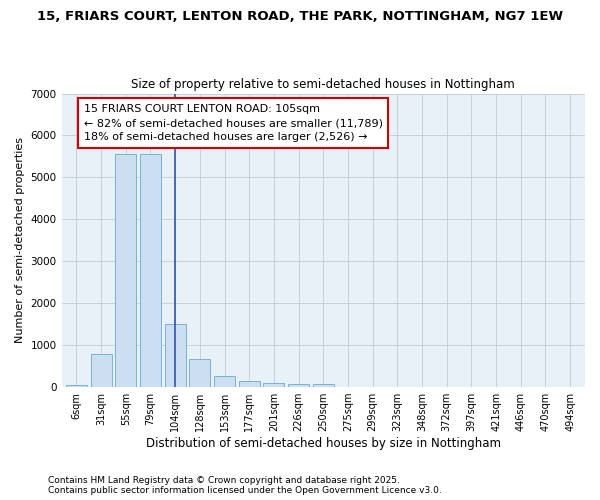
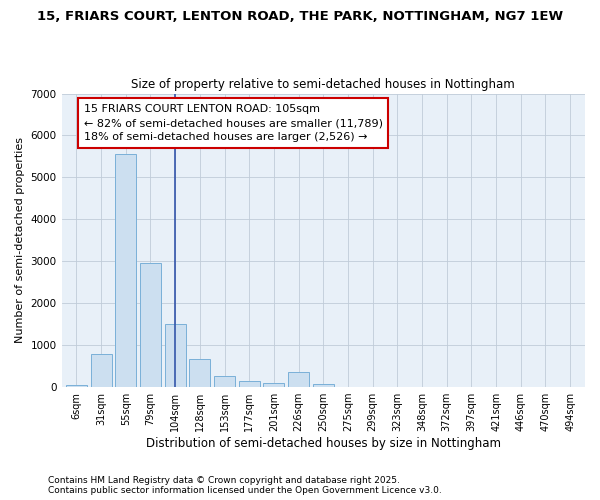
79sqm: 5550 -> 2950
226sqm: 70 -> 350
